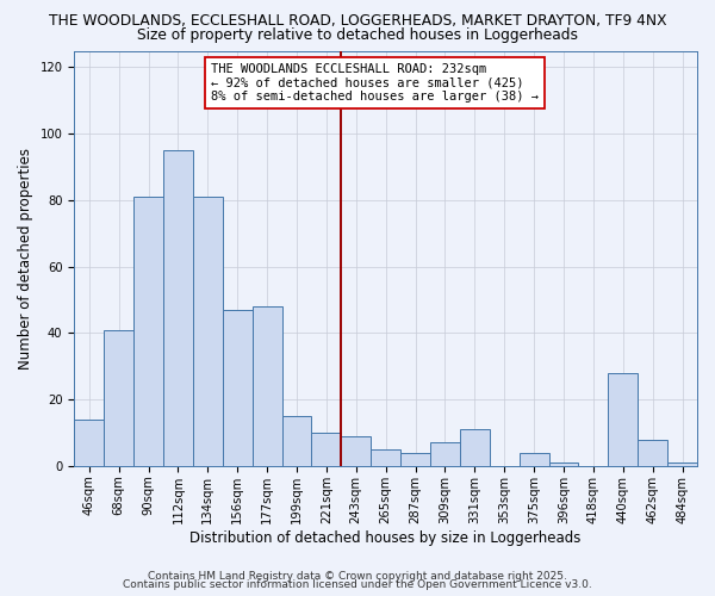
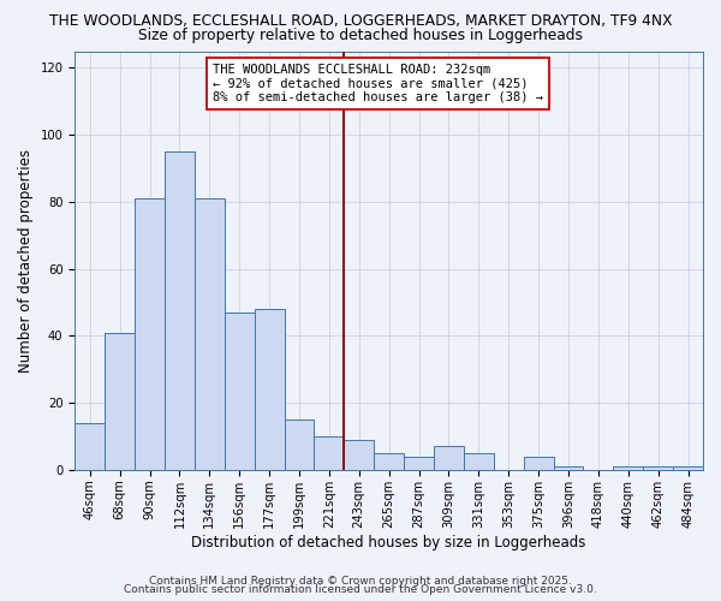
331sqm: 11 -> 5
440sqm: 28 -> 1
462sqm: 8 -> 1
